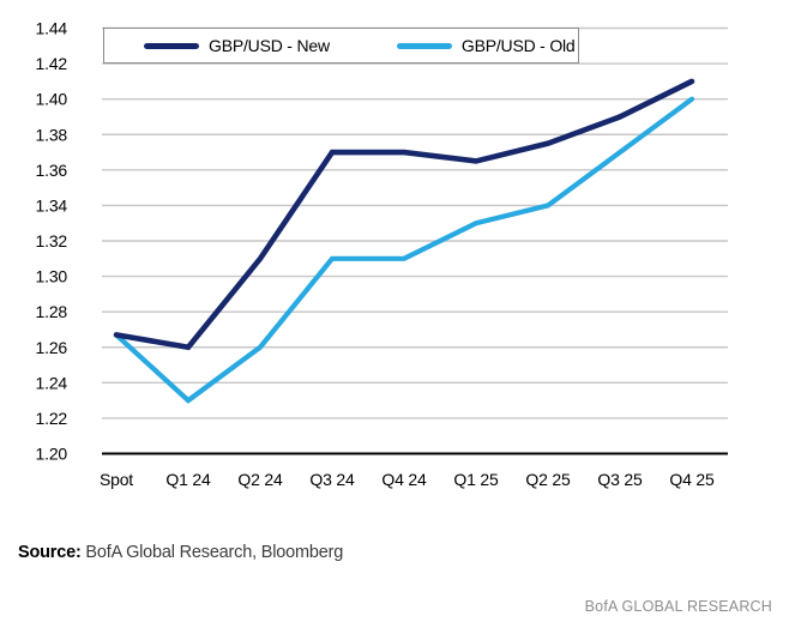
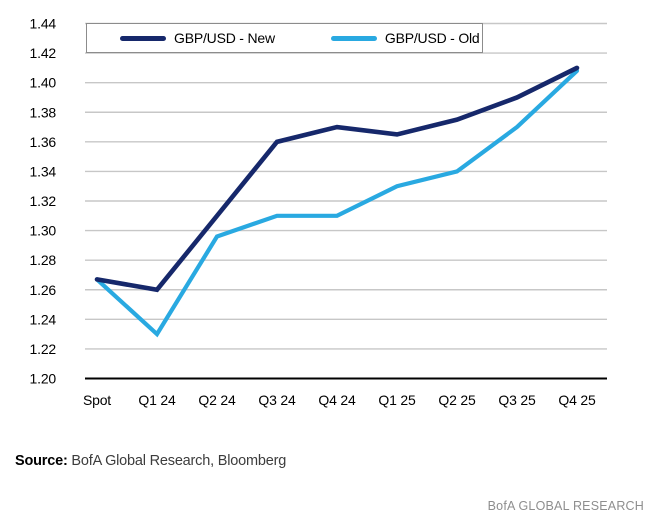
GBP/USD - Old/Q2 24: 1.260 -> 1.296
GBP/USD - New/Q3 24: 1.370 -> 1.360
GBP/USD - Old/Q4 25: 1.400 -> 1.408
